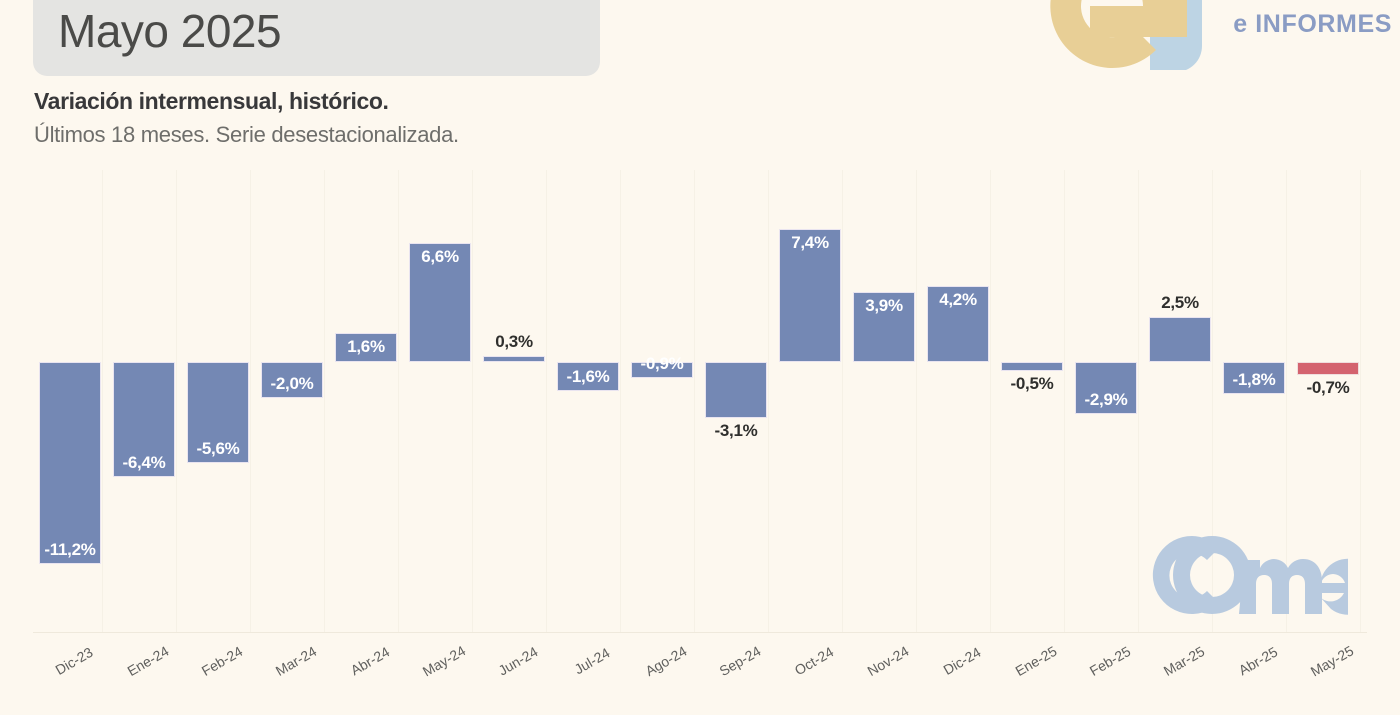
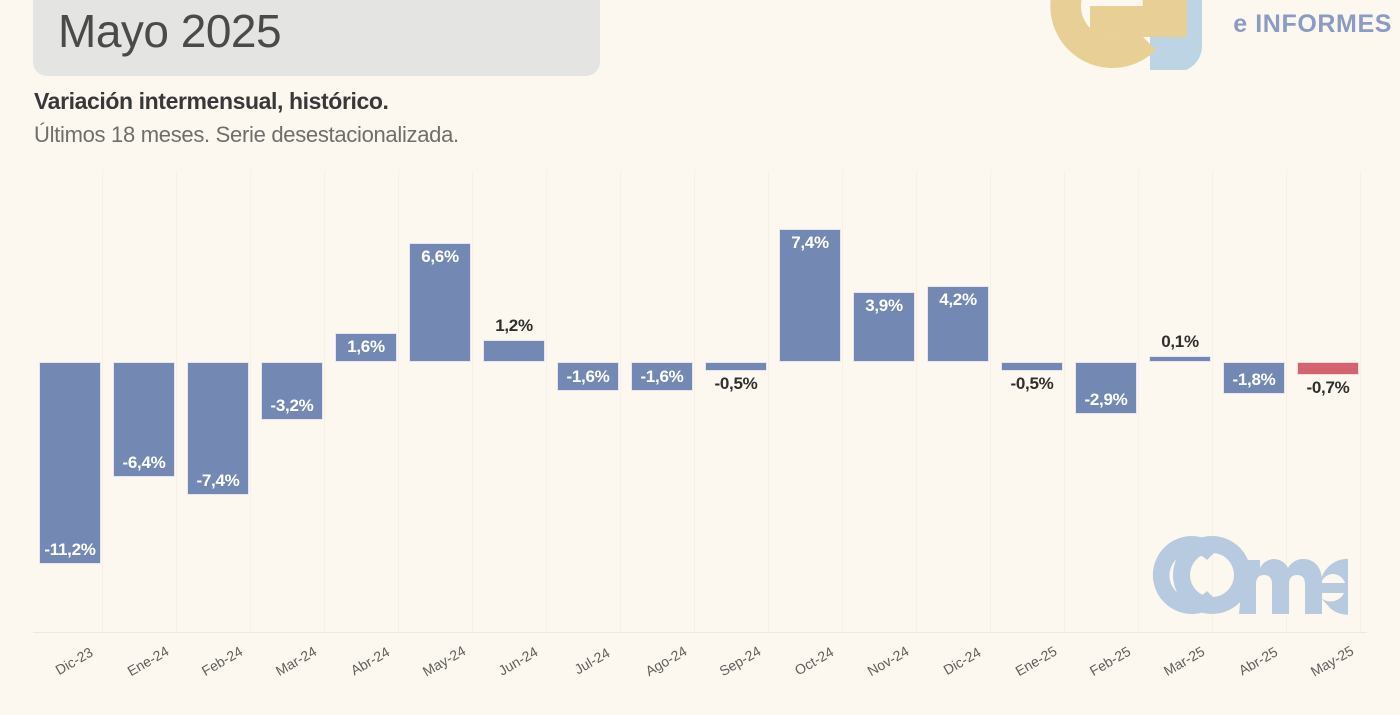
Feb-24: -5,6% -> -7,4%
Mar-24: -2,0% -> -3,2%
Jun-24: 0,3% -> 1,2%
Ago-24: -0,9% -> -1,6%
Sep-24: -3,1% -> -0,5%
Mar-25: 2,5% -> 0,1%
